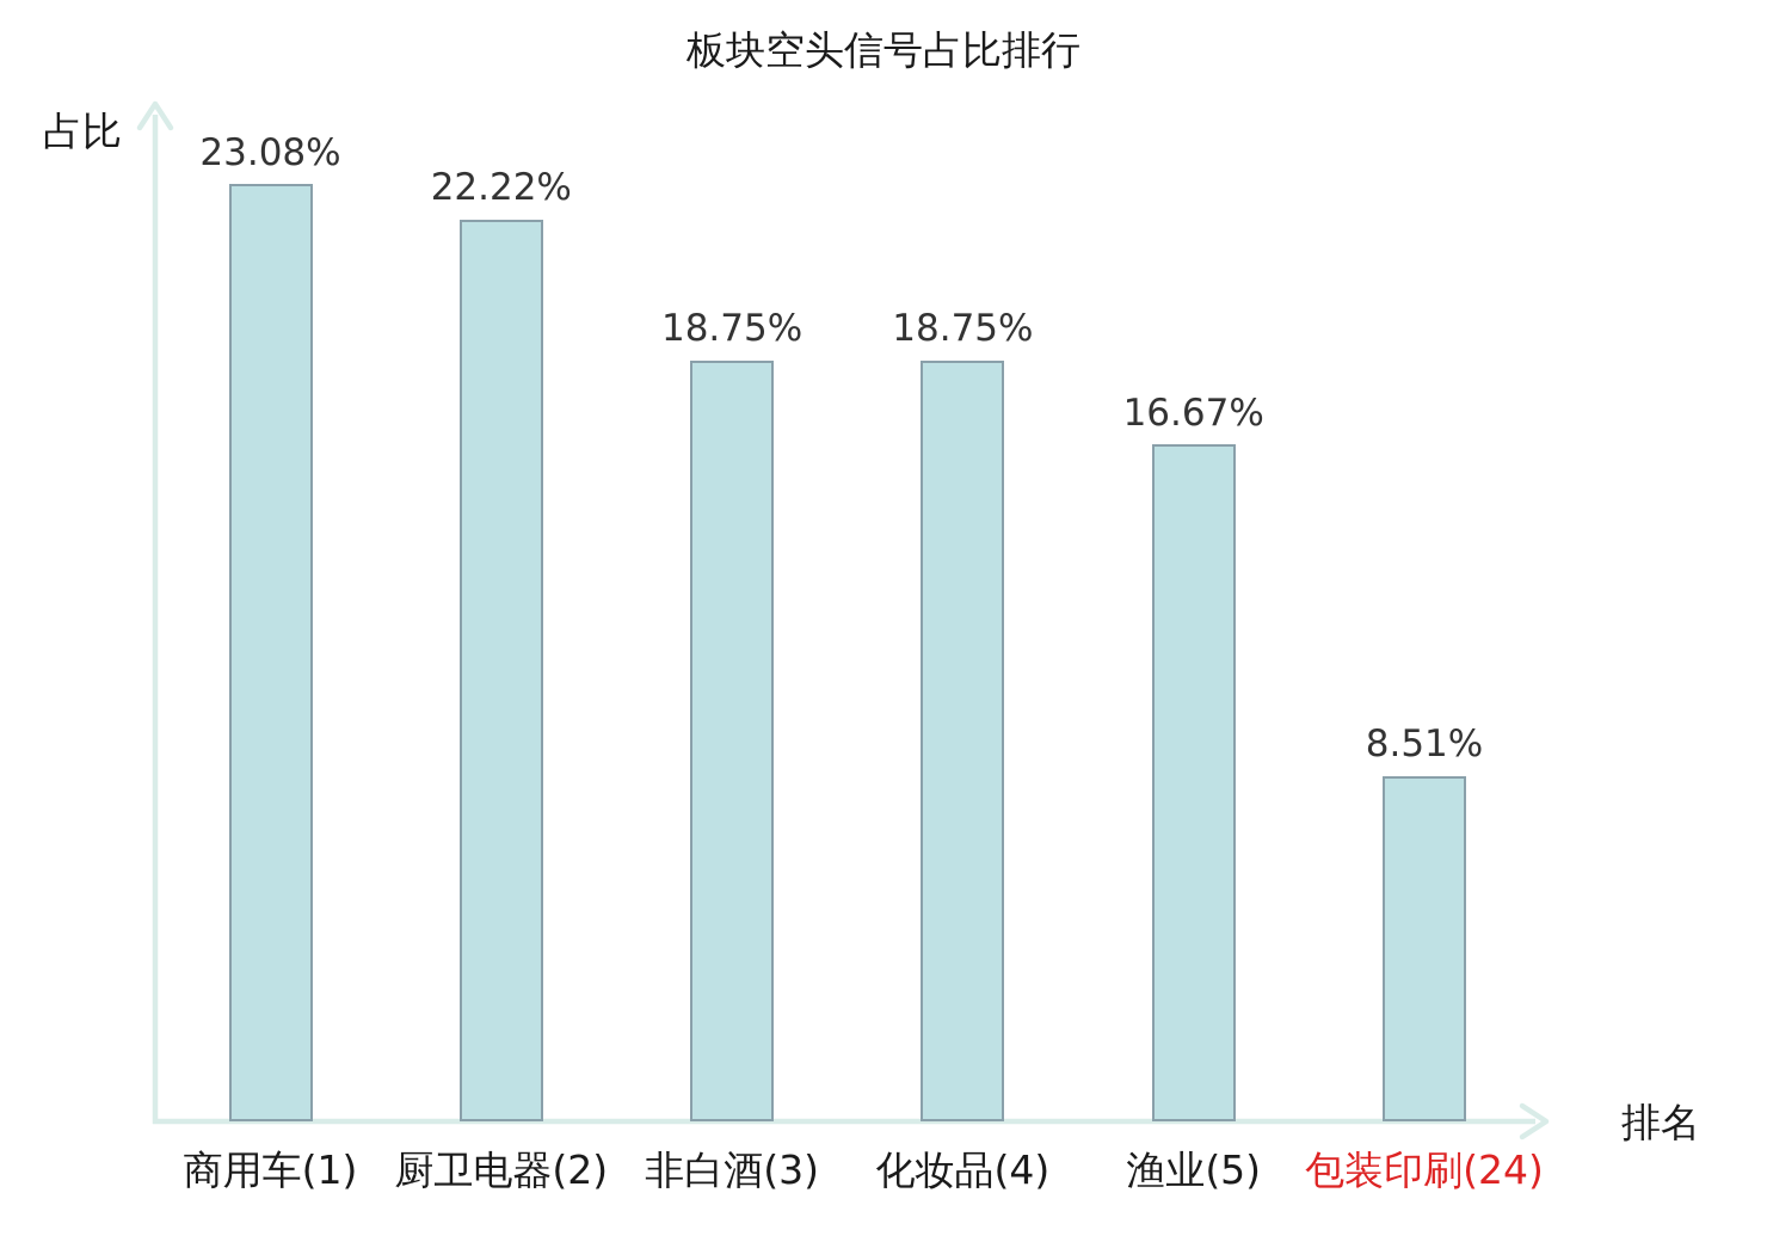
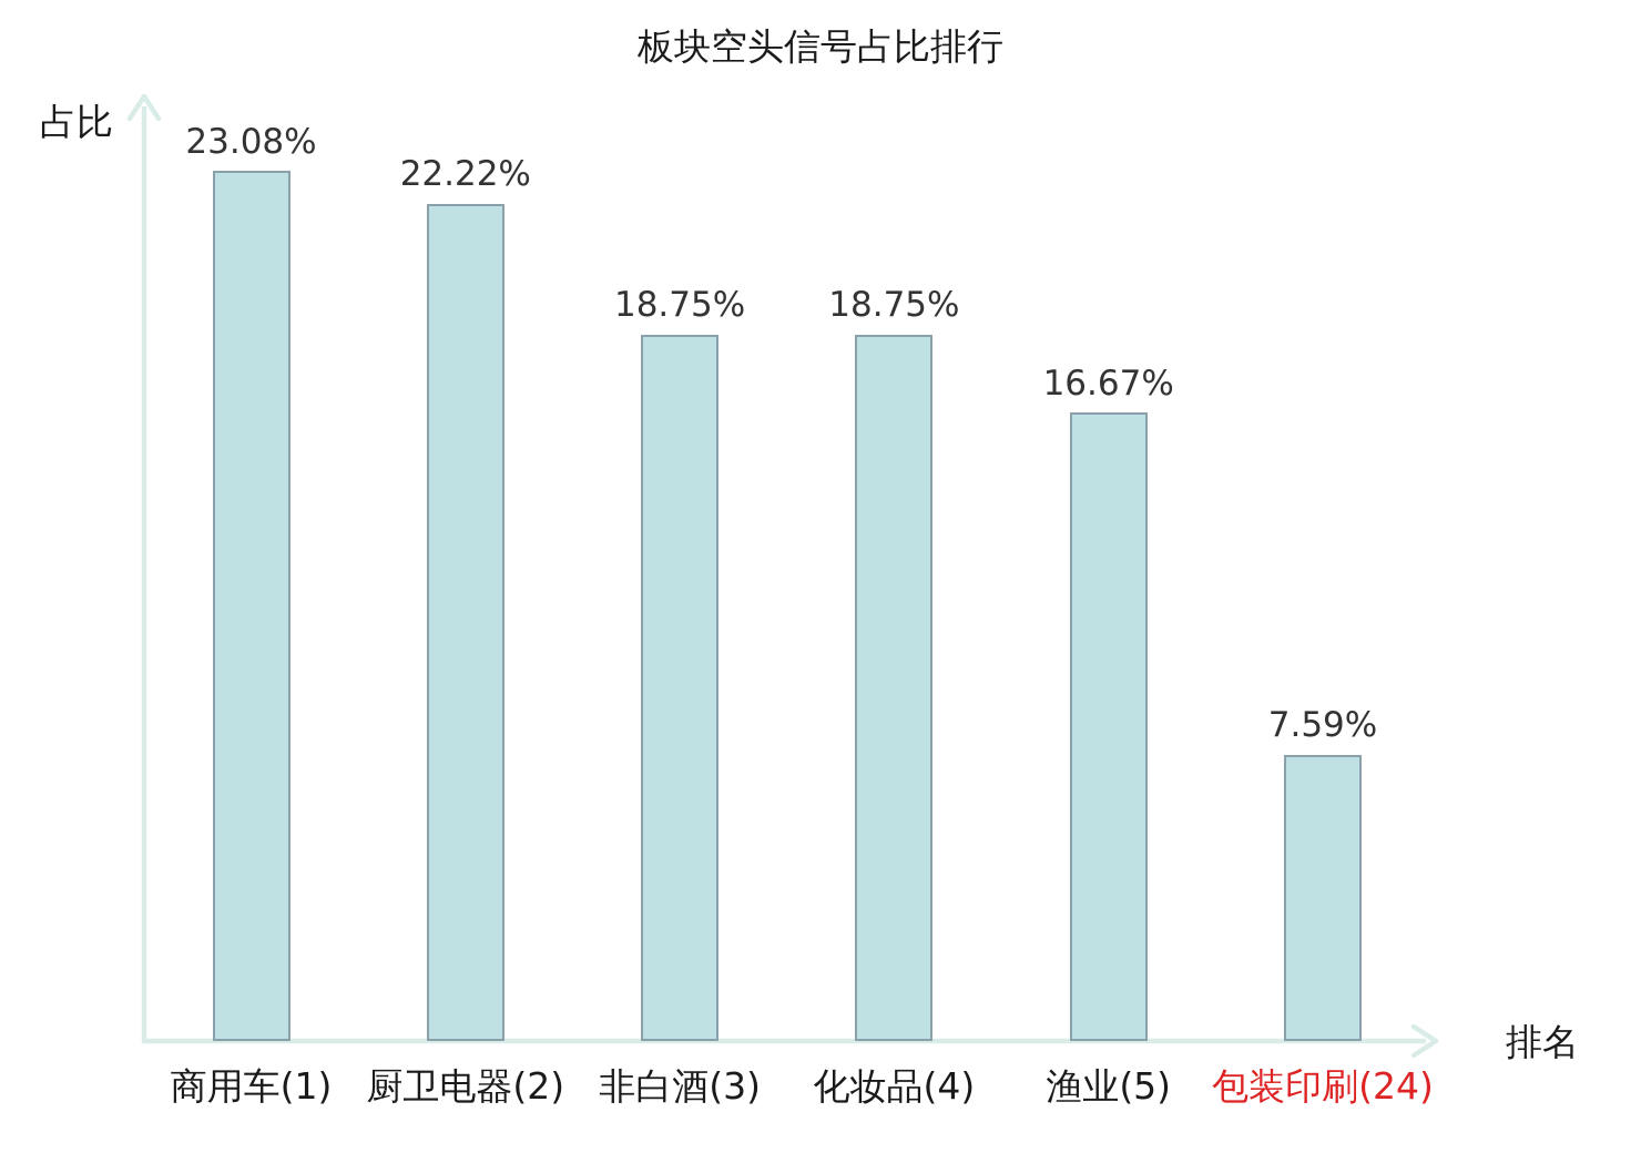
包装印刷(24): 8.51% -> 7.59%
